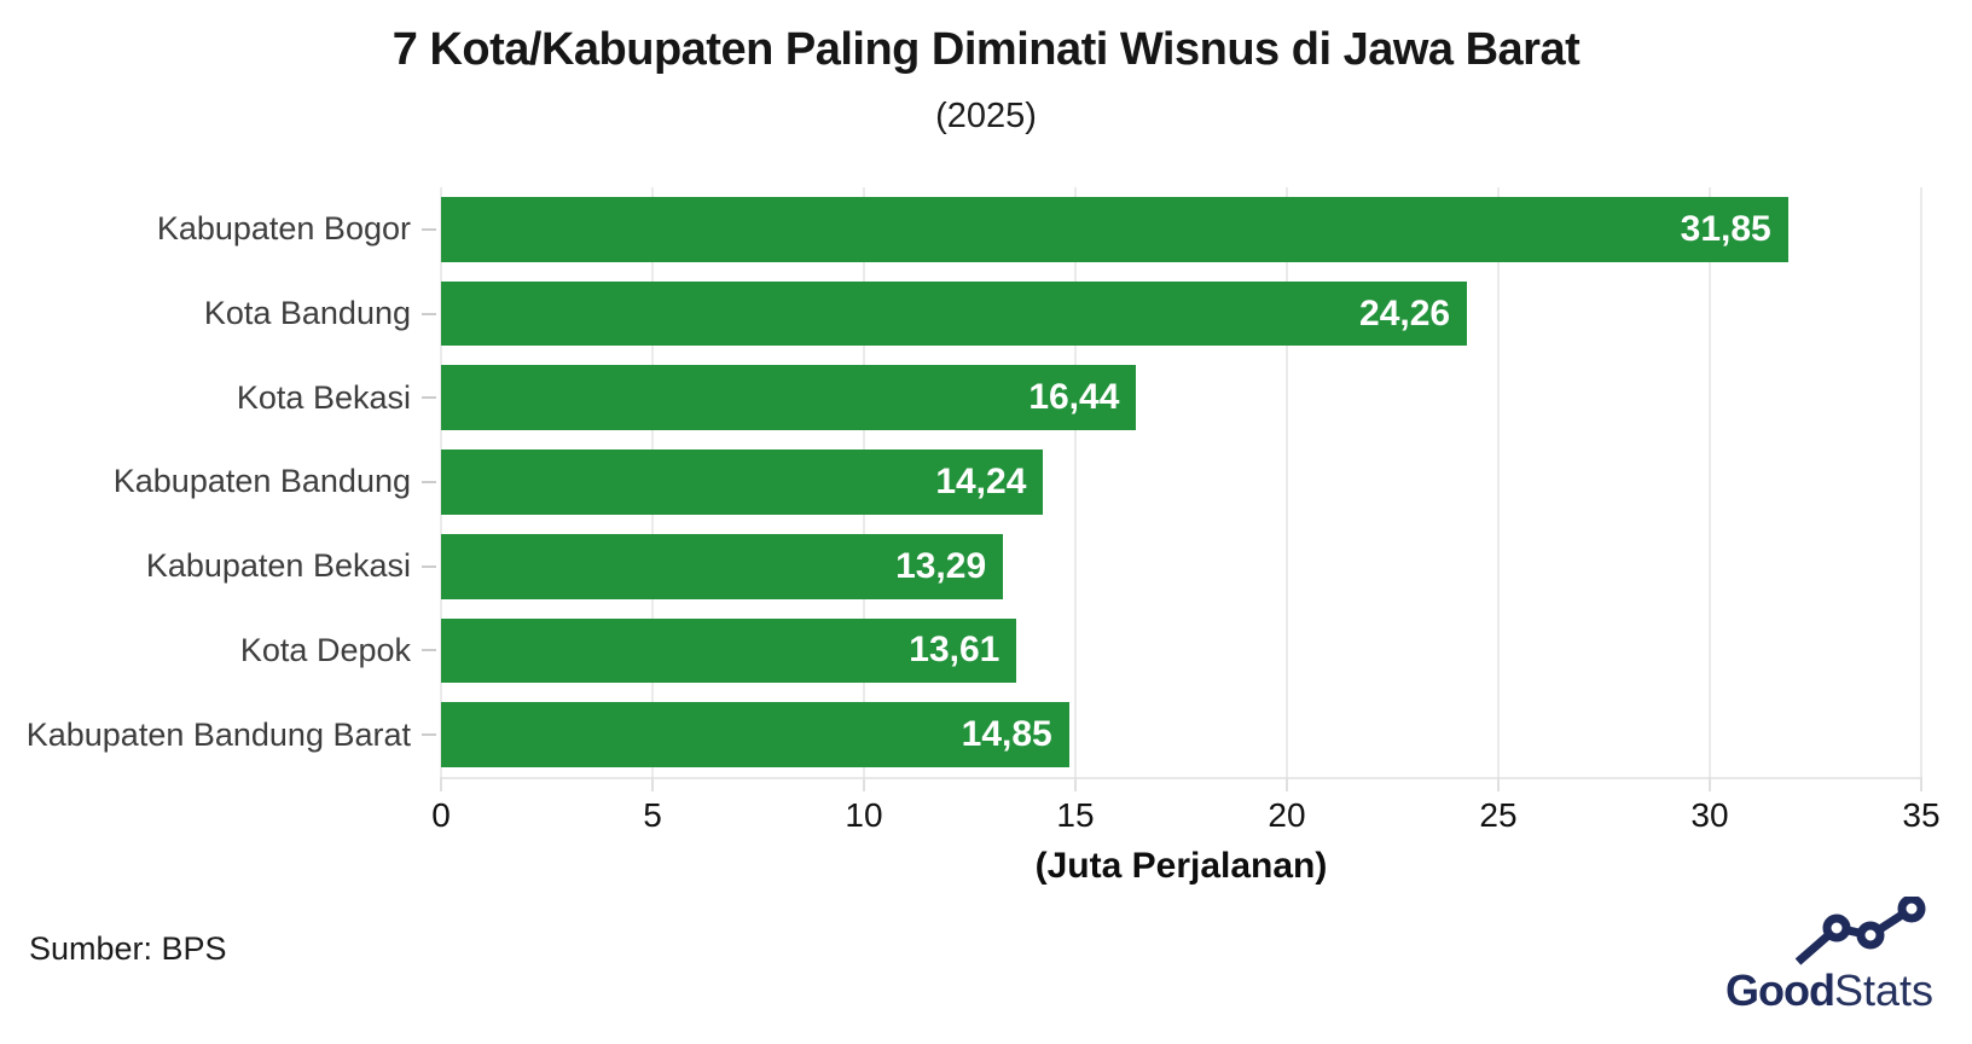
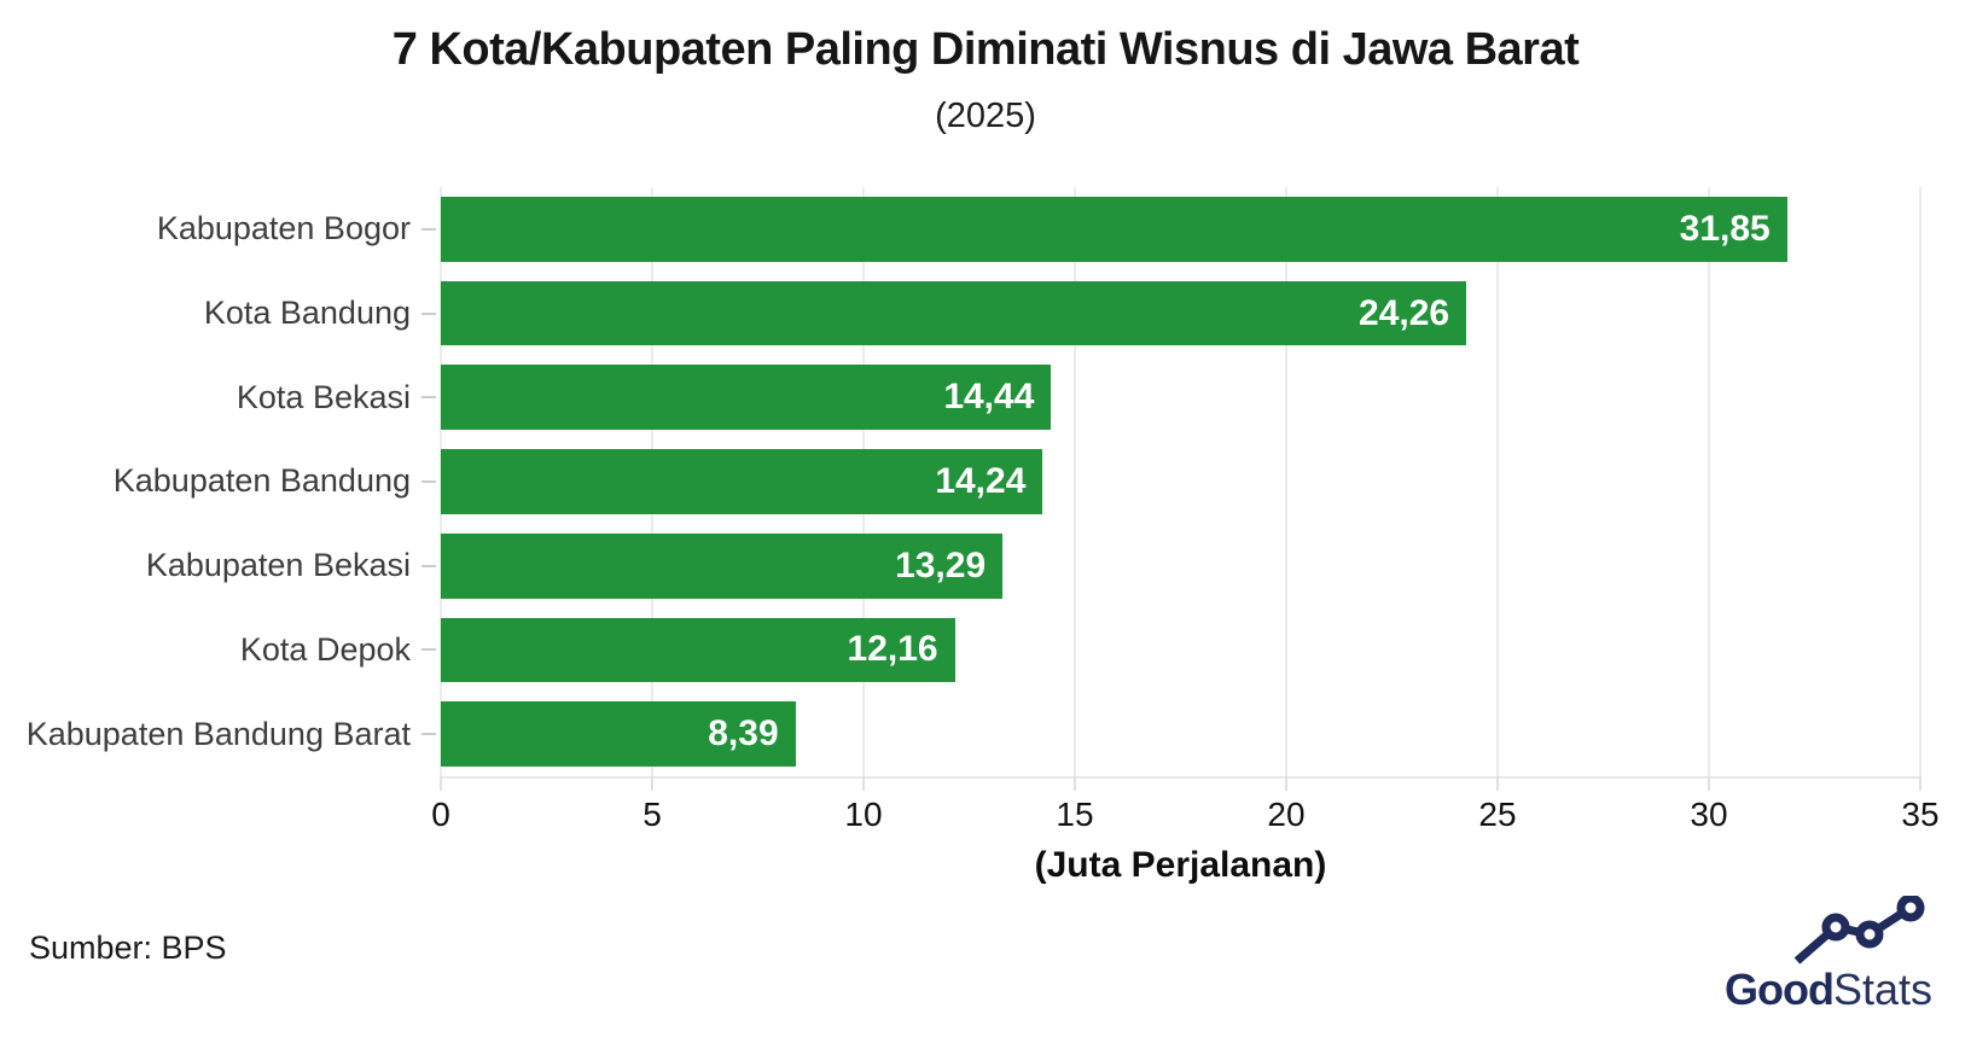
Kota Bekasi: 16,44 -> 14,44
Kota Depok: 13,61 -> 12,16
Kabupaten Bandung Barat: 14,85 -> 8,39
